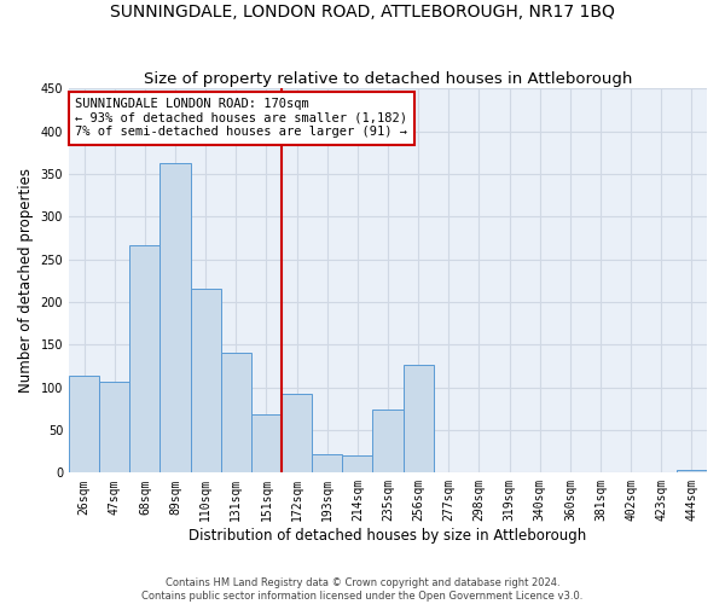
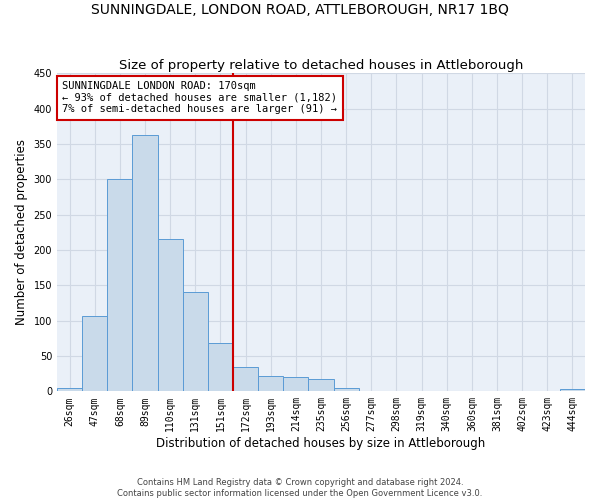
26sqm: 114 -> 5
68sqm: 266 -> 301
172sqm: 92 -> 35
235sqm: 74 -> 18
256sqm: 126 -> 5
